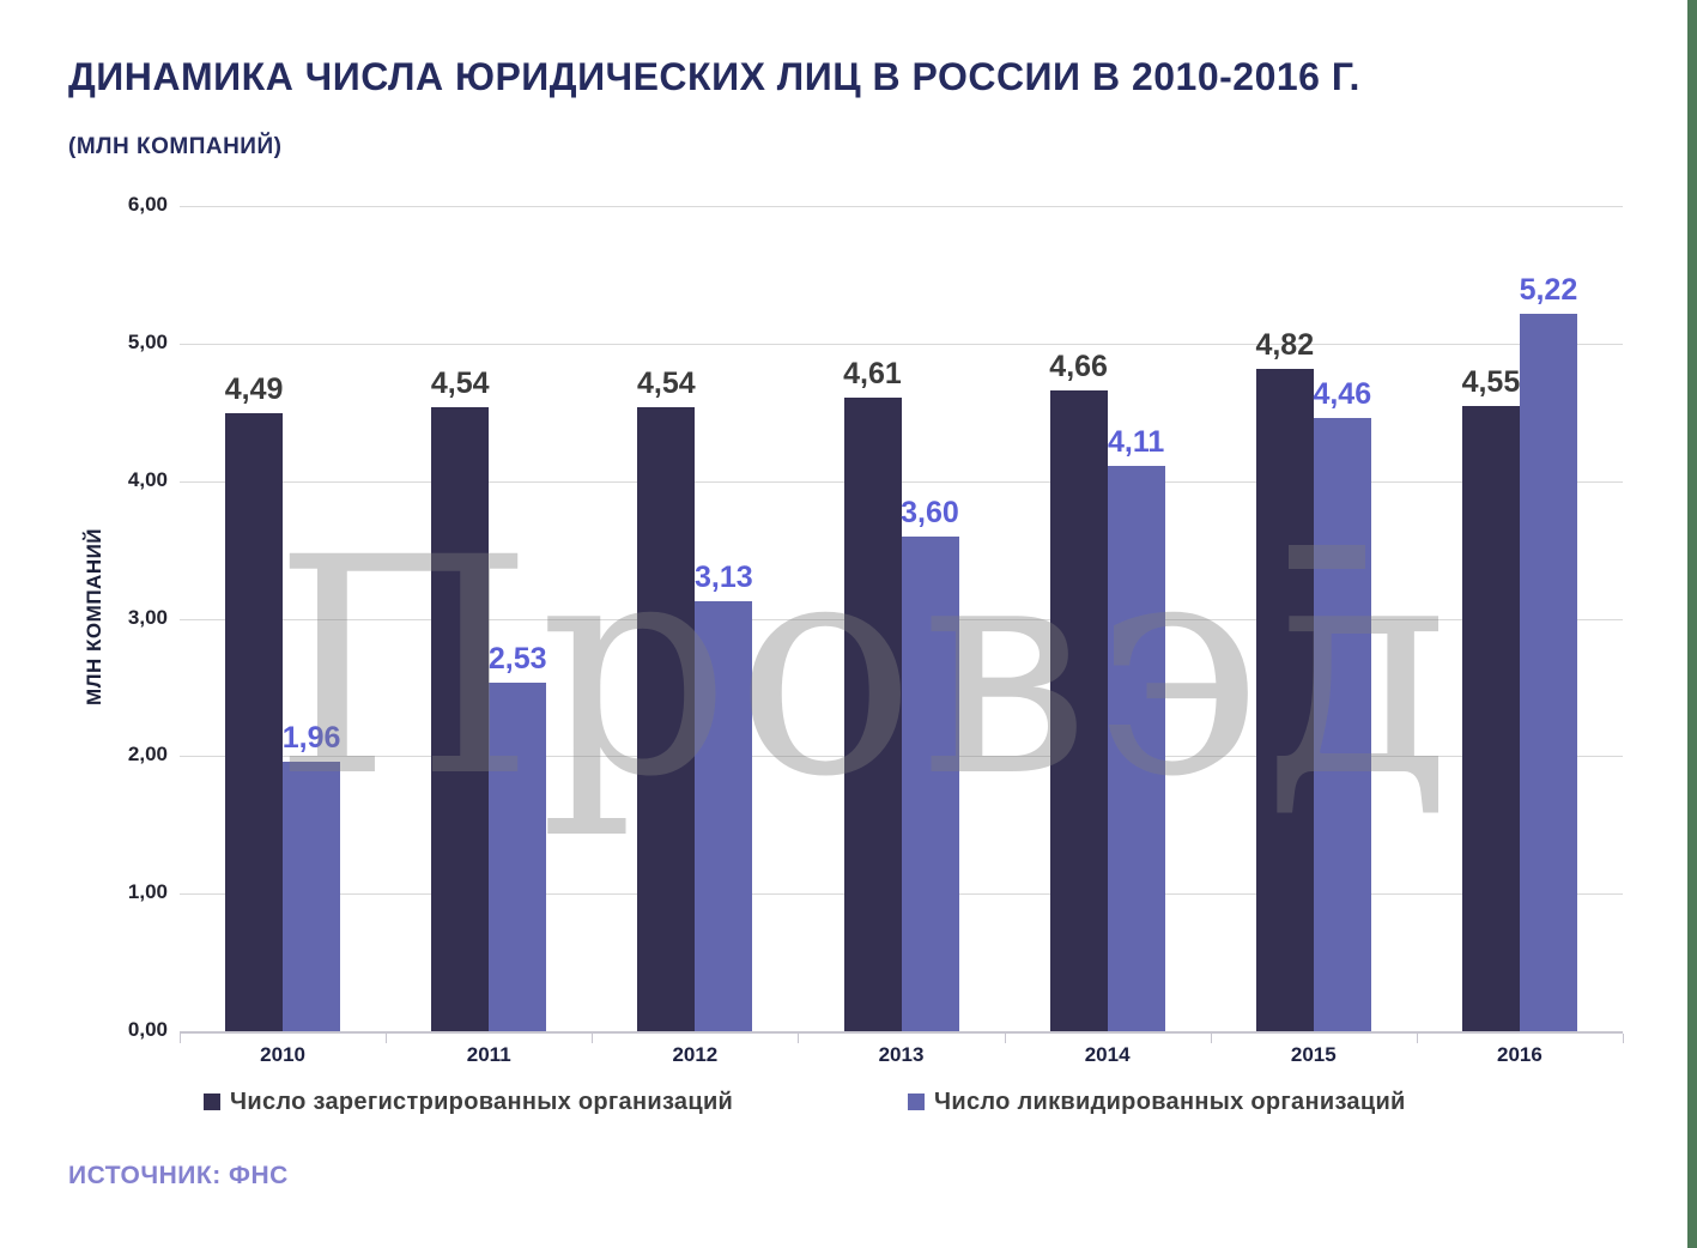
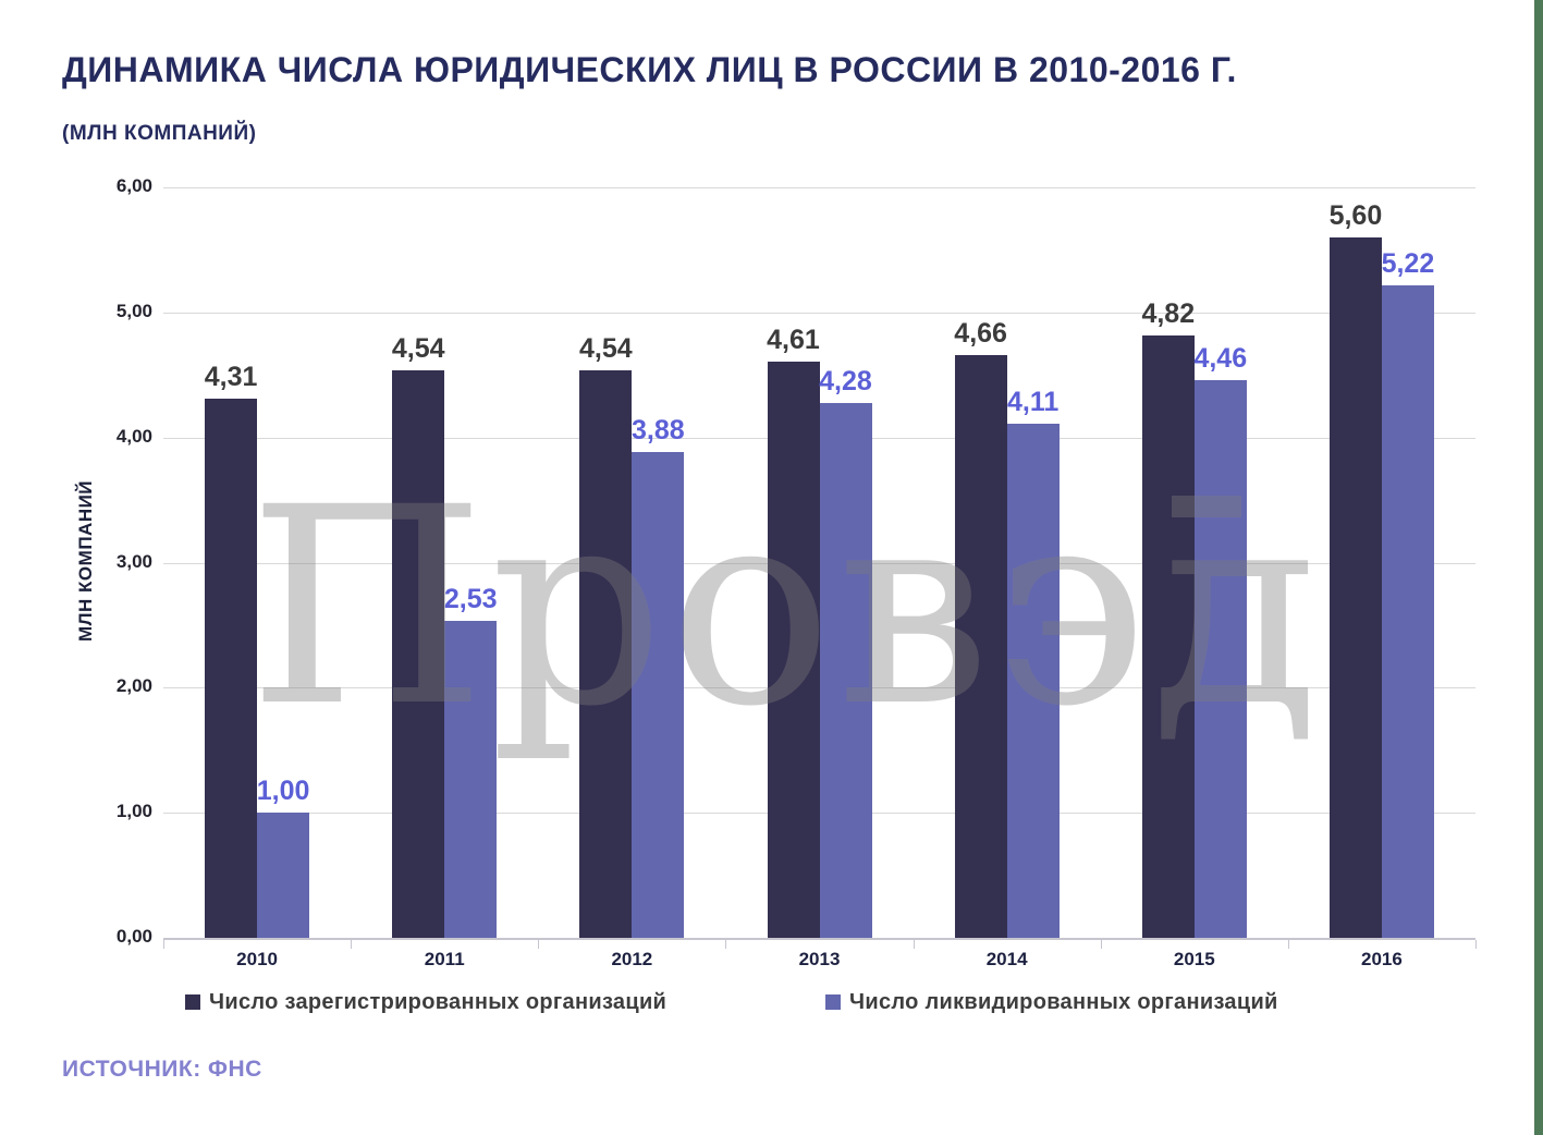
Число зарегистрированных организаций/2010: 4,49 -> 4,31
Число ликвидированных организаций/2010: 1,96 -> 1,00
Число ликвидированных организаций/2012: 3,13 -> 3,88
Число ликвидированных организаций/2013: 3,60 -> 4,28
Число зарегистрированных организаций/2016: 4,55 -> 5,60
